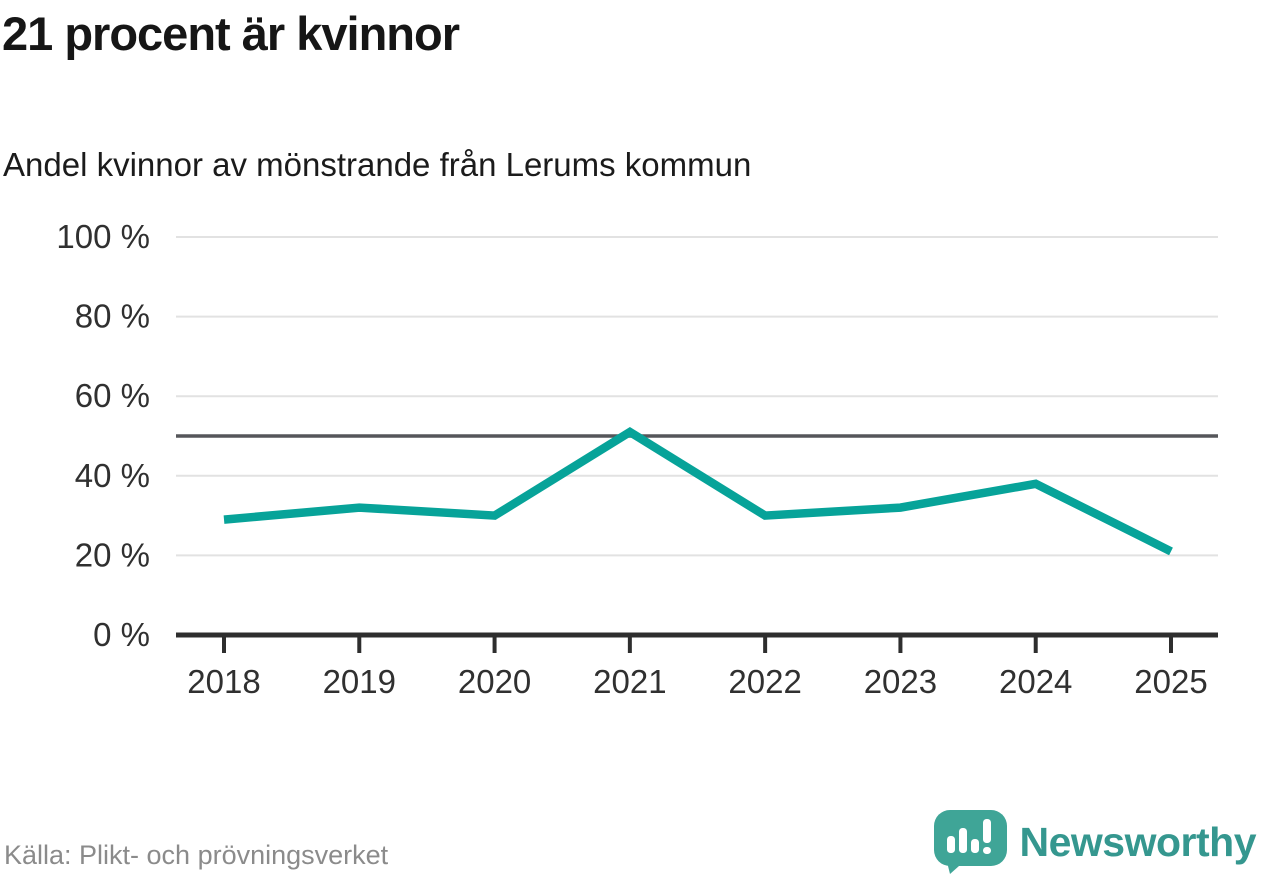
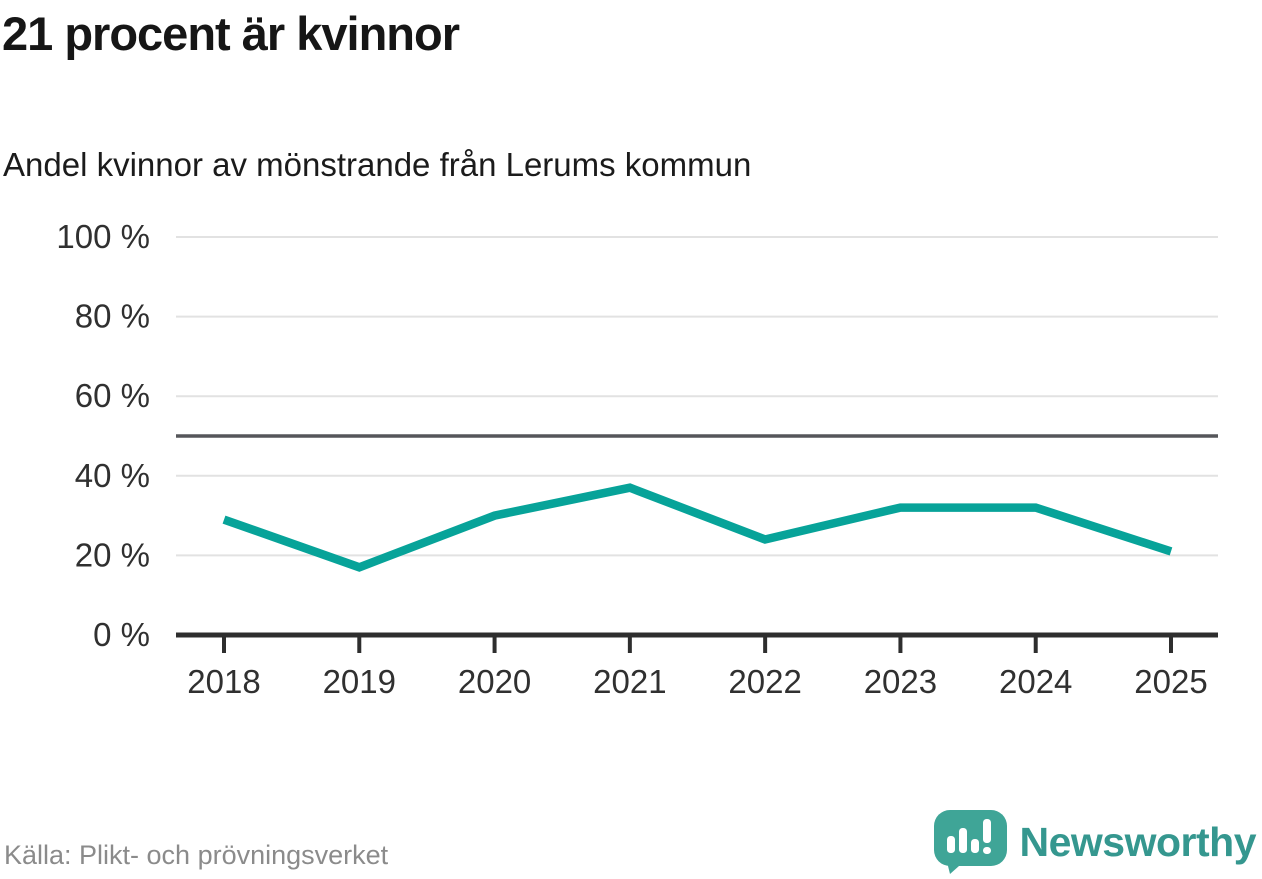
2019: 32% -> 17%
2021: 51% -> 37%
2022: 30% -> 24%
2024: 38% -> 32%
